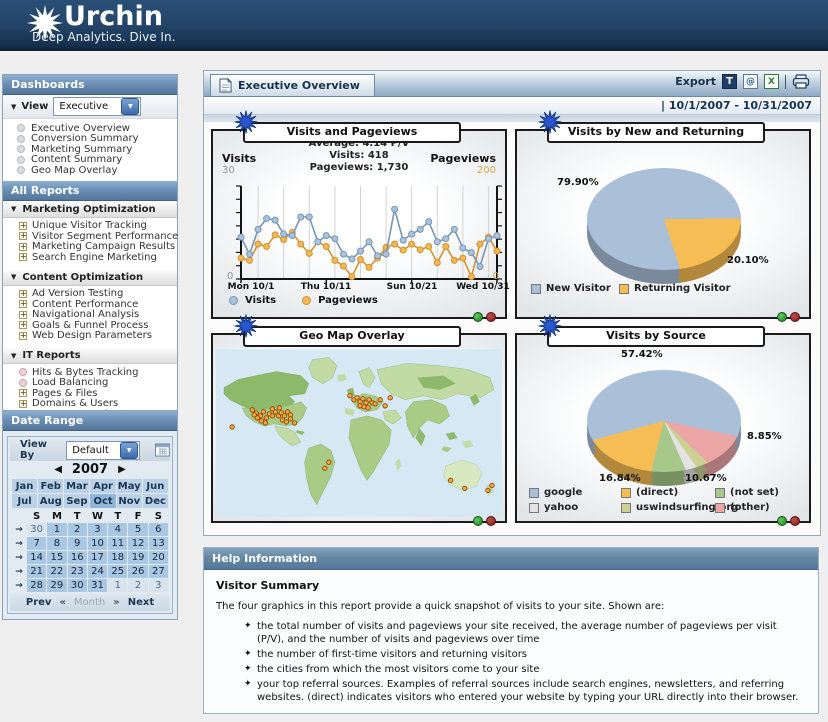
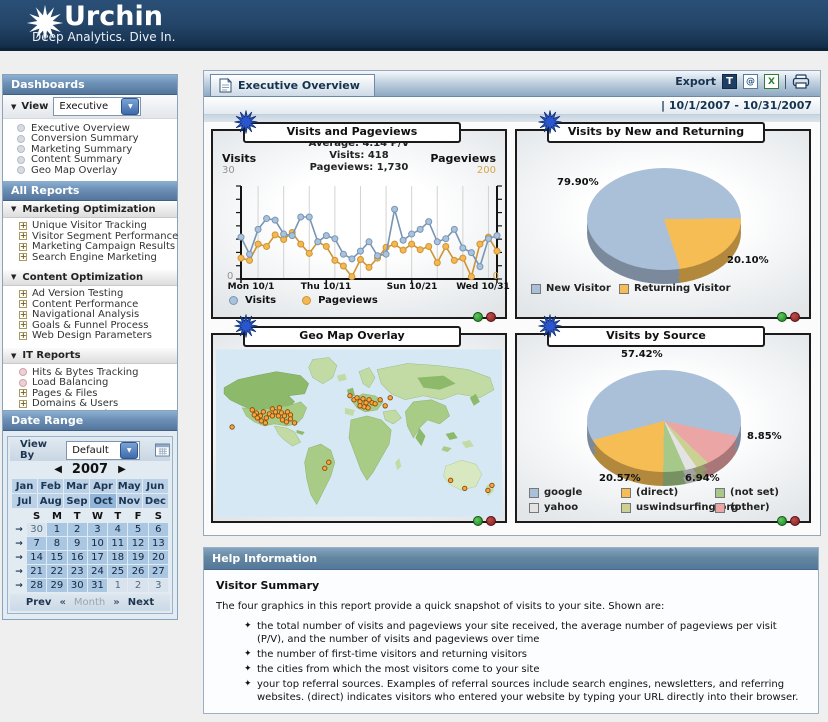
Visits by Source/(direct): 16.84% -> 20.57%
Visits by Source/(not set): 10.67% -> 6.94%
